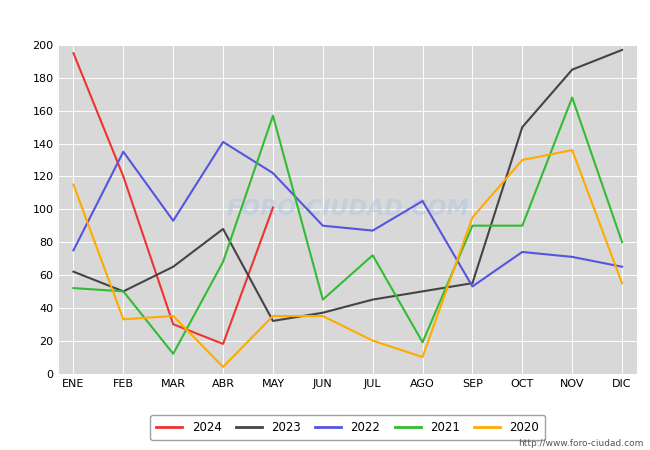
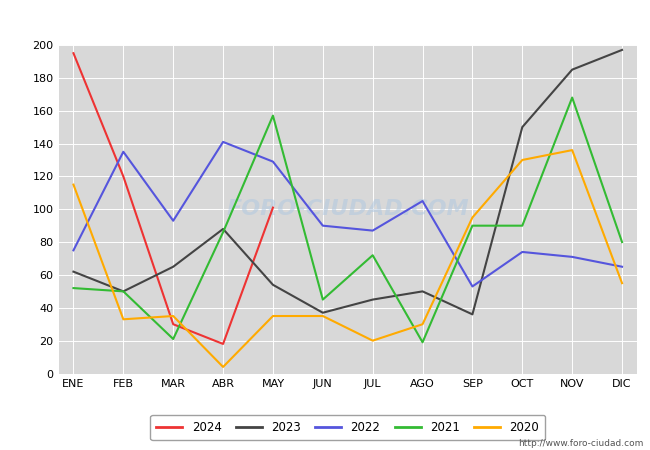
2021/MAR: 12 -> 21
2021/ABR: 68 -> 86
2023/MAY: 32 -> 54
2022/MAY: 122 -> 129
2020/AGO: 10 -> 30
2023/SEP: 55 -> 36
